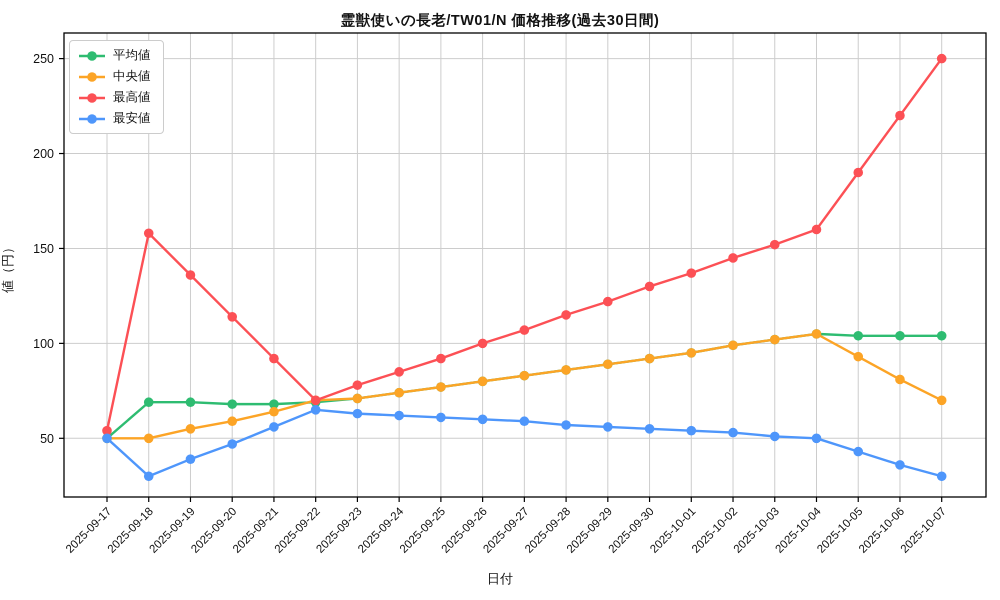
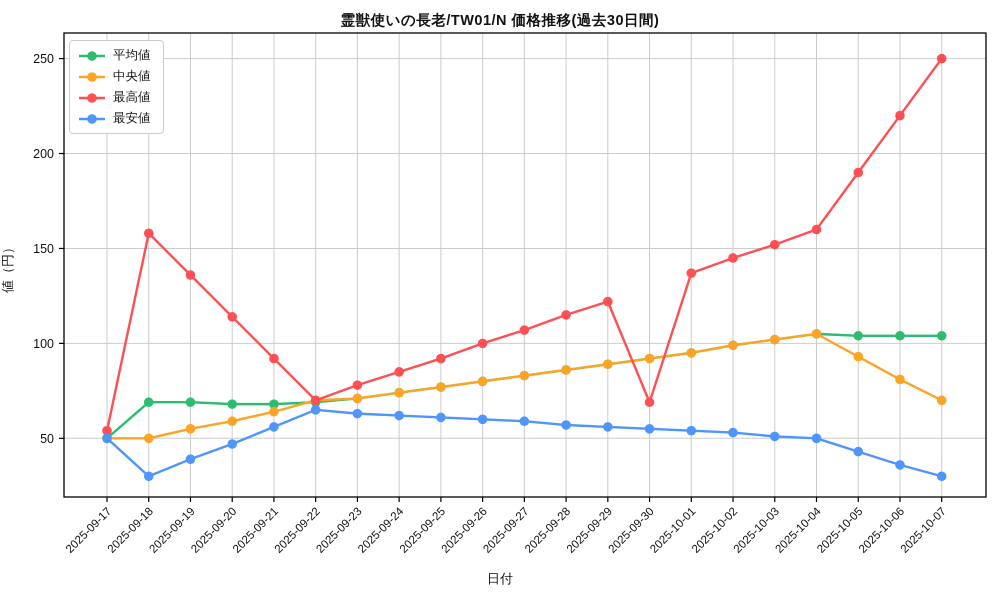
最高値/2025-09-30: 130 -> 69
